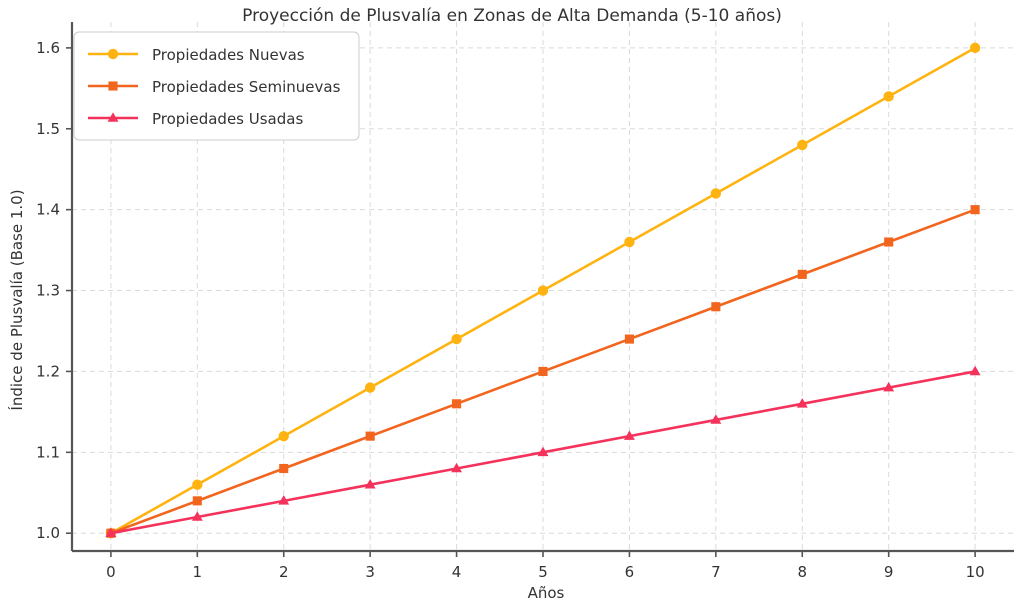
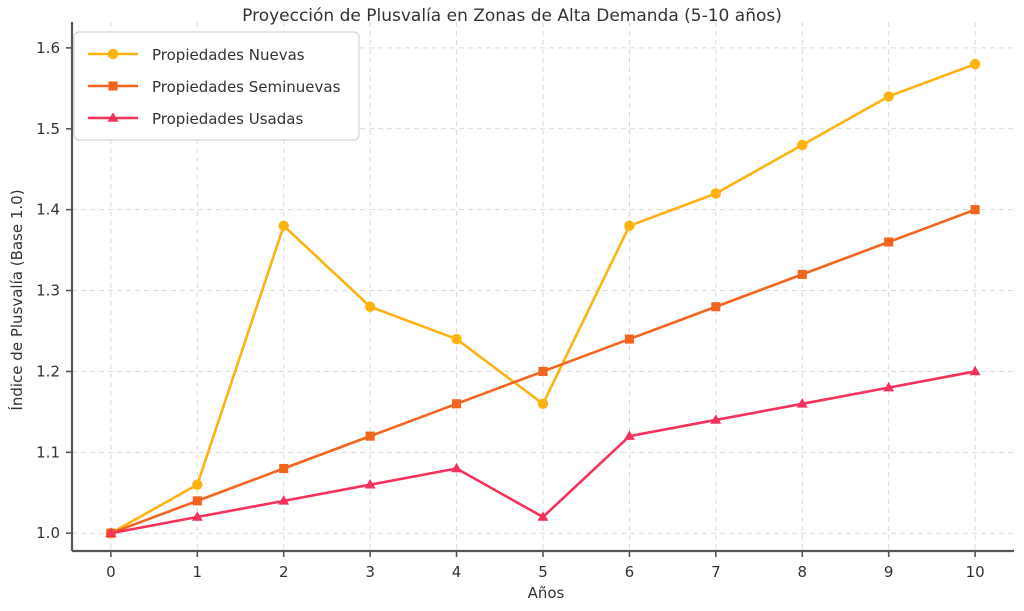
Propiedades Nuevas/2: 1.12 -> 1.38
Propiedades Nuevas/3: 1.18 -> 1.28
Propiedades Nuevas/5: 1.30 -> 1.16
Propiedades Usadas/5: 1.10 -> 1.02
Propiedades Nuevas/6: 1.36 -> 1.38
Propiedades Nuevas/10: 1.60 -> 1.58
